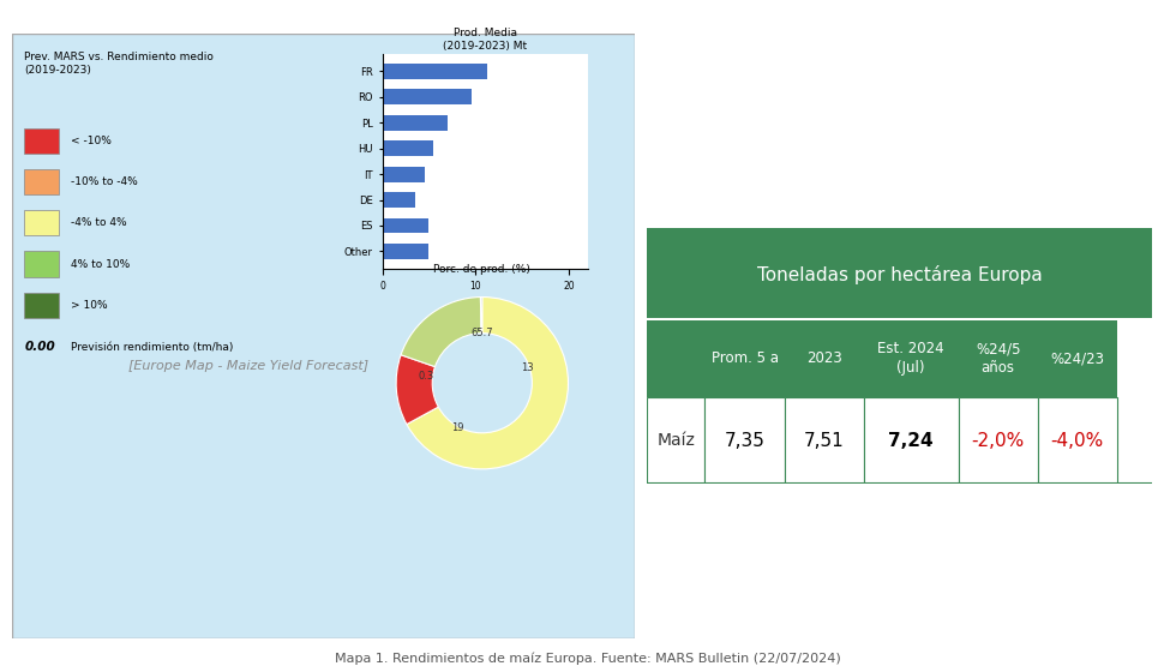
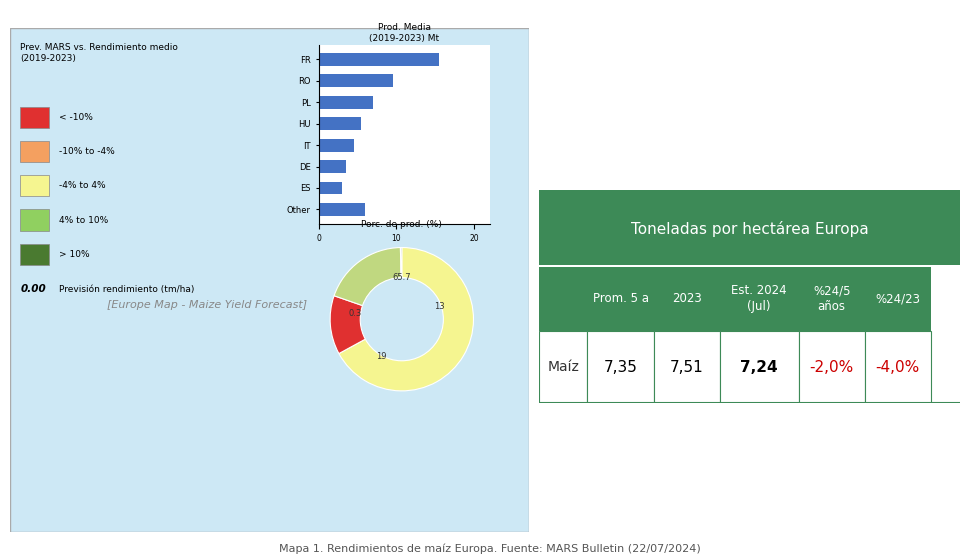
FR: 11.2 -> 15.5
ES: 5.0 -> 3.0
Other: 5.0 -> 6.0
